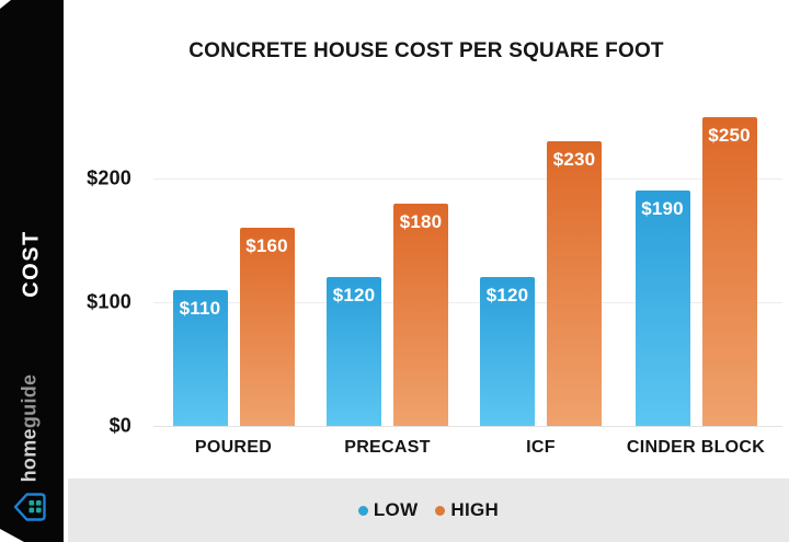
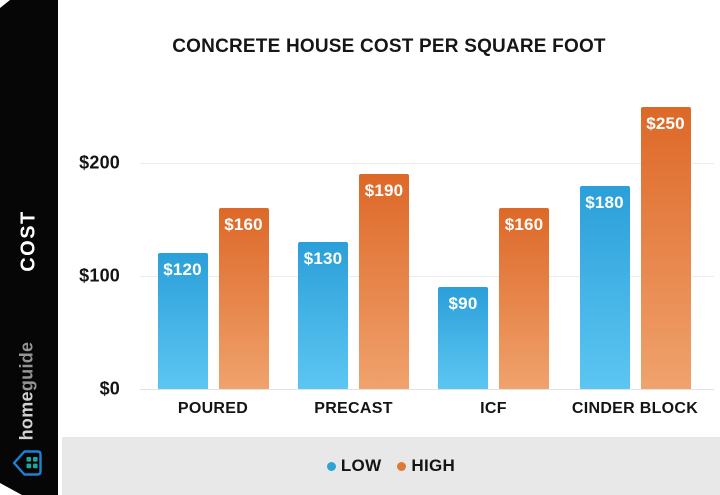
LOW/POURED: $110 -> $120
LOW/PRECAST: $120 -> $130
HIGH/PRECAST: $180 -> $190
LOW/ICF: $120 -> $90
HIGH/ICF: $230 -> $160
LOW/CINDER BLOCK: $190 -> $180
